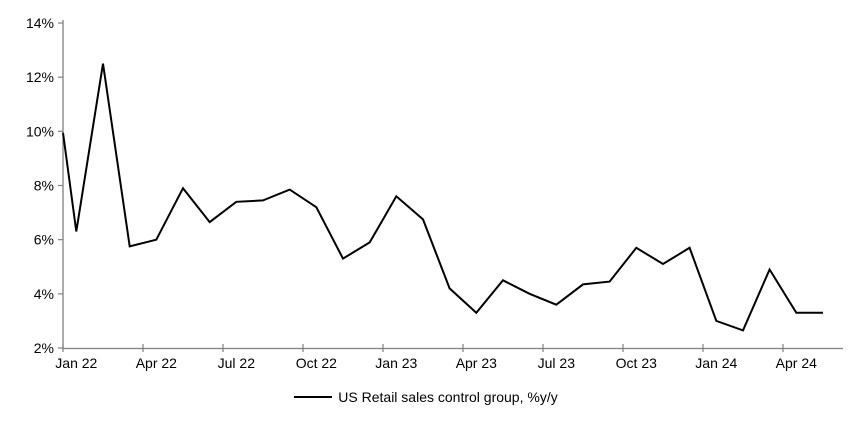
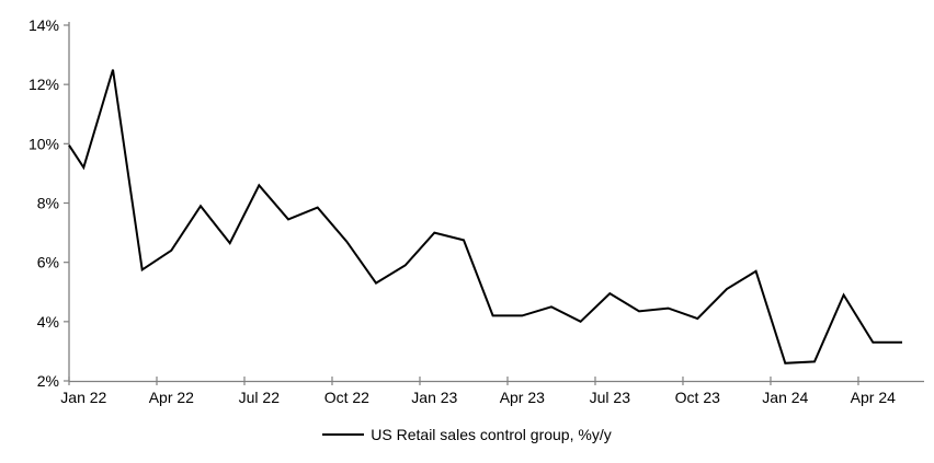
Jan 22: 6.3% -> 9.2%
Apr 22: 6.0% -> 6.4%
Jul 22: 7.4% -> 8.6%
Oct 22: 7.2% -> 6.7%
Jan 23: 7.6% -> 7.0%
Apr 23: 3.3% -> 4.2%
Jul 23: 3.6% -> 5.0%
Oct 23: 5.7% -> 4.1%
Jan 24: 3.0% -> 2.6%
